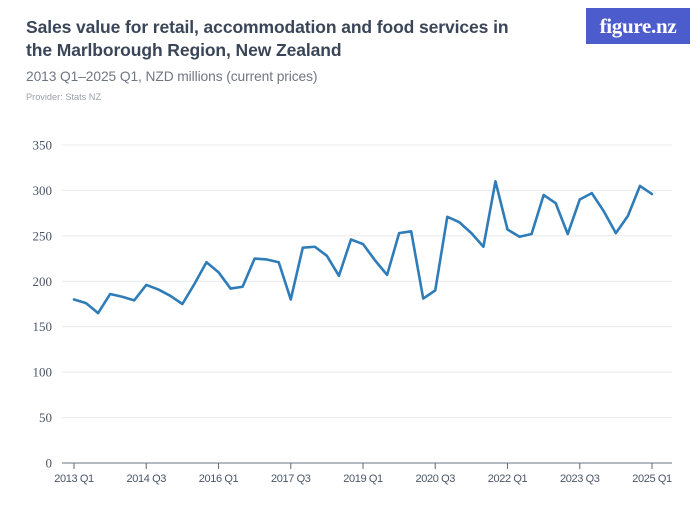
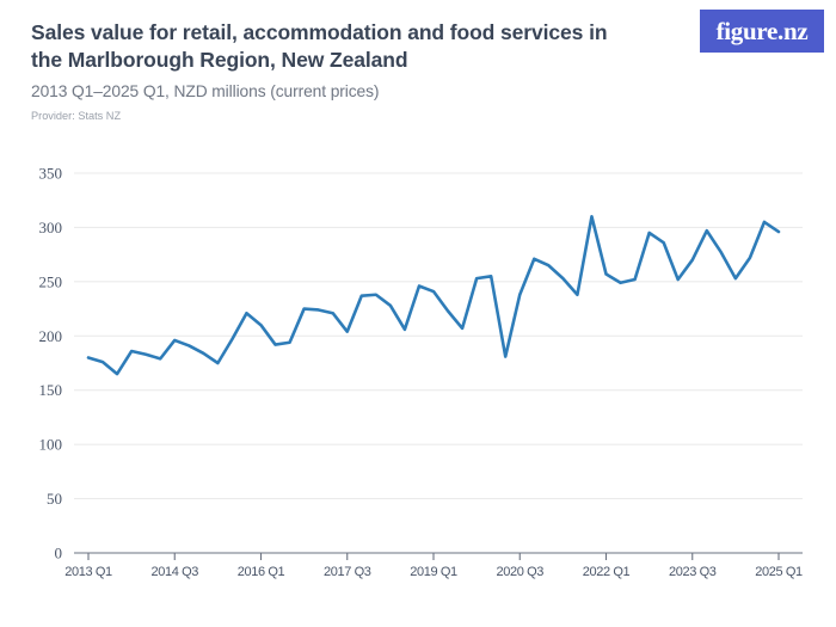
2017 Q3: 180 -> 200
2020 Q3: 190 -> 240
2023 Q3: 290 -> 270
